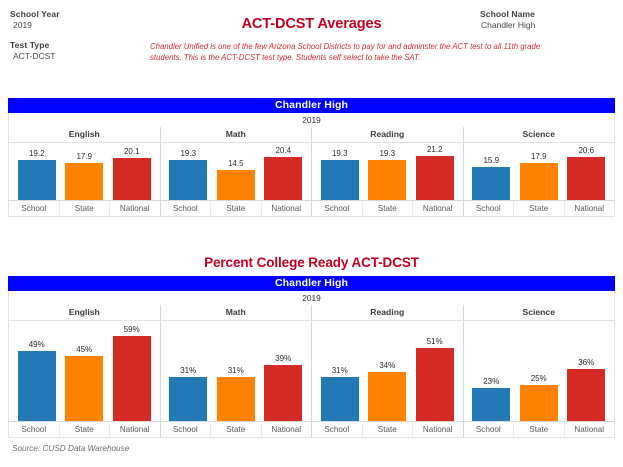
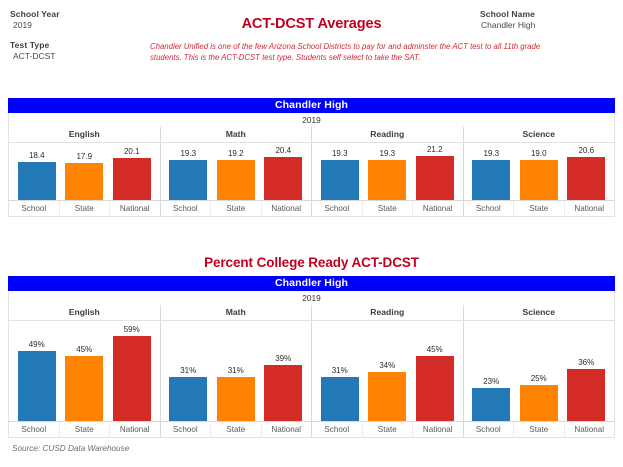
ACT-DCST Averages/School/English: 19.2 -> 18.4
ACT-DCST Averages/State/Math: 14.5 -> 19.2
ACT-DCST Averages/School/Science: 15.9 -> 19.3
ACT-DCST Averages/State/Science: 17.9 -> 19.0
Percent College Ready ACT-DCST/National/Reading: 51% -> 45%
